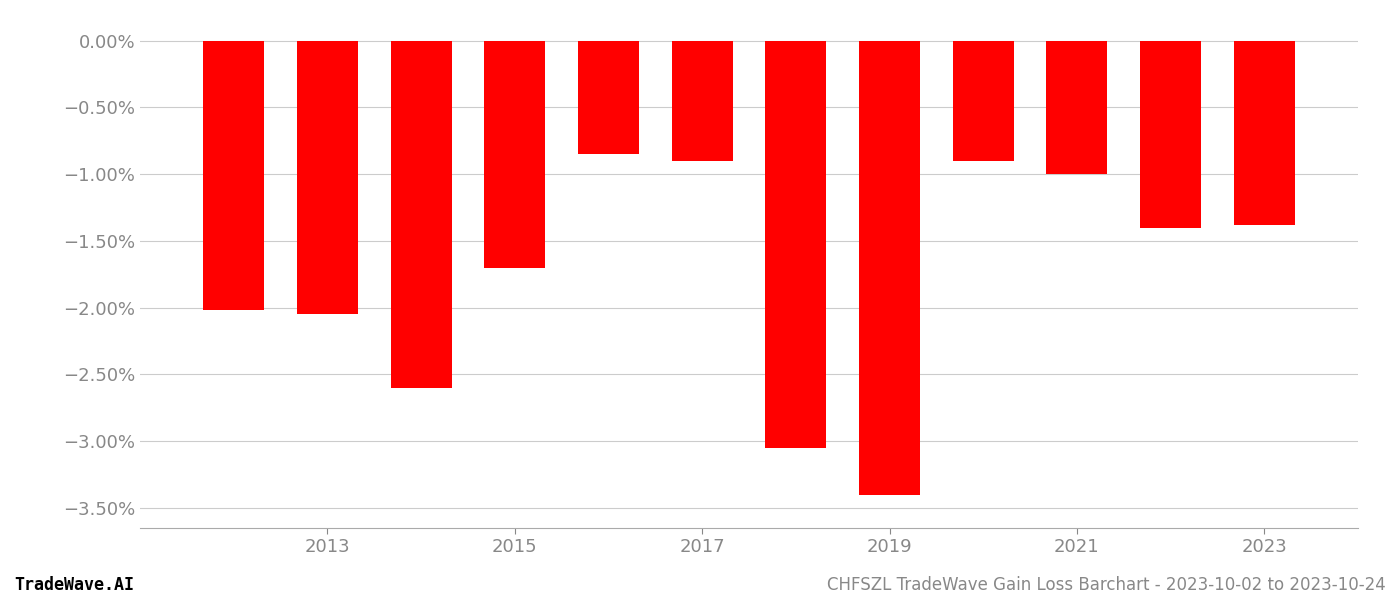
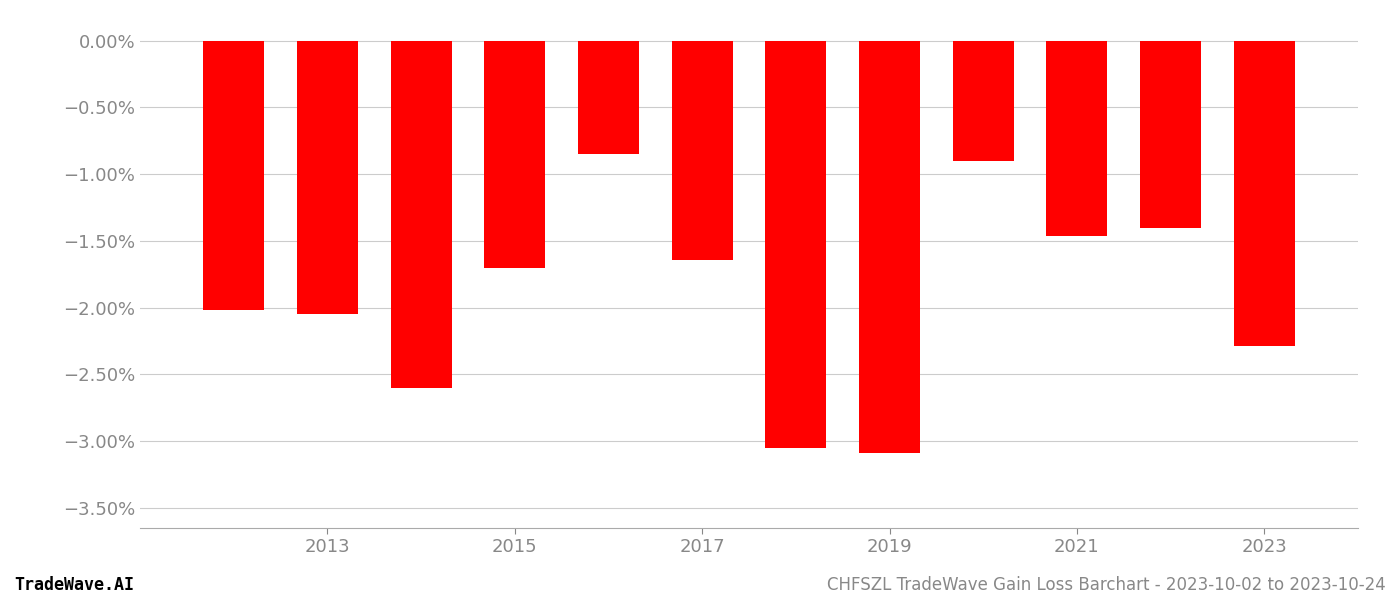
2017: -0.90% -> -1.64%
2019: -3.40% -> -3.09%
2021: -1.00% -> -1.46%
2023: -1.38% -> -2.29%
